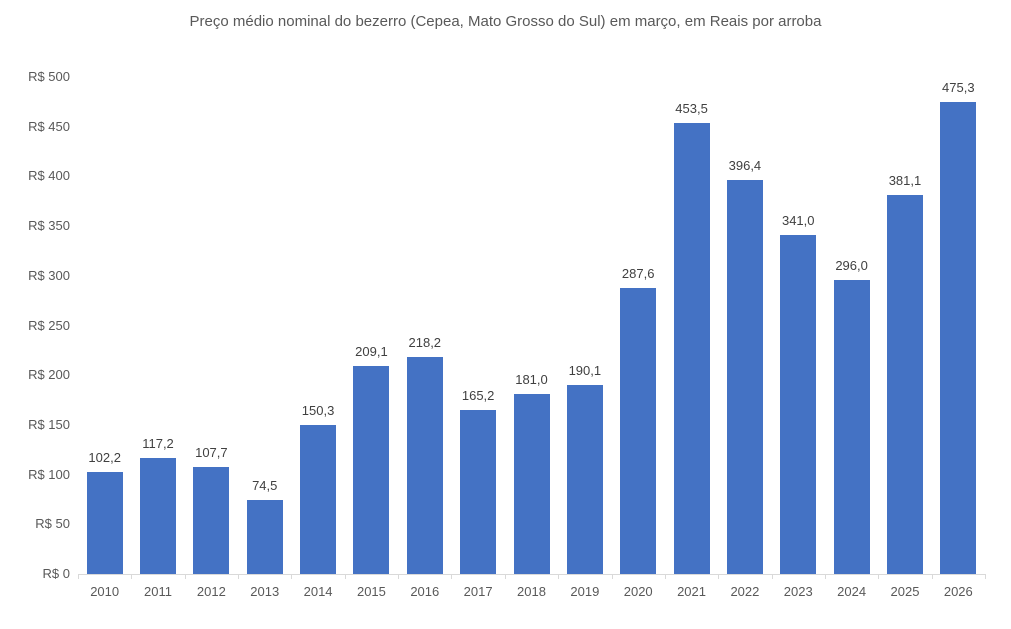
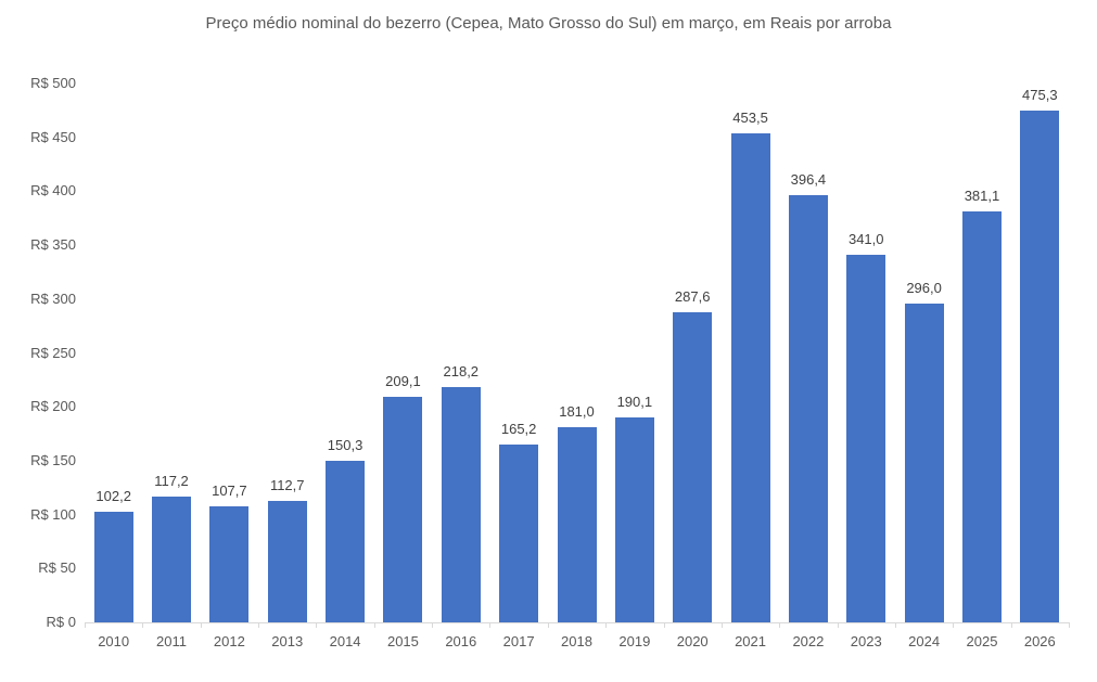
2013: 74,5 -> 112,7
